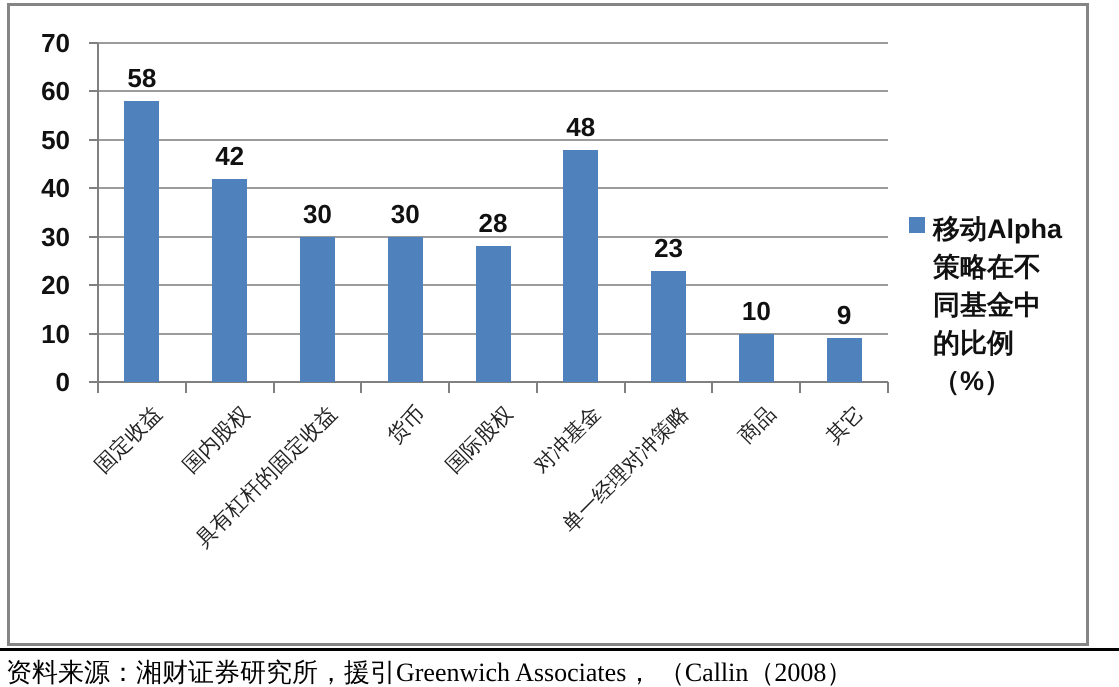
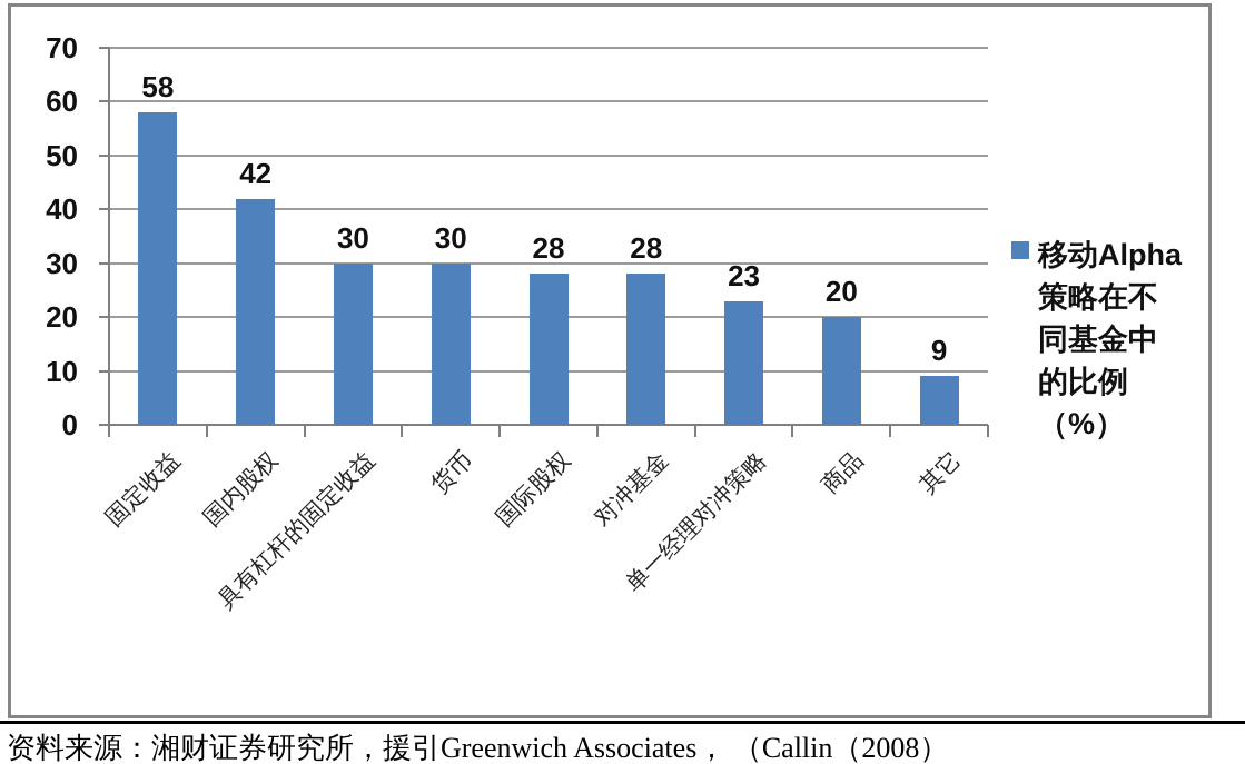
对冲基金: 48 -> 28
商品: 10 -> 20
